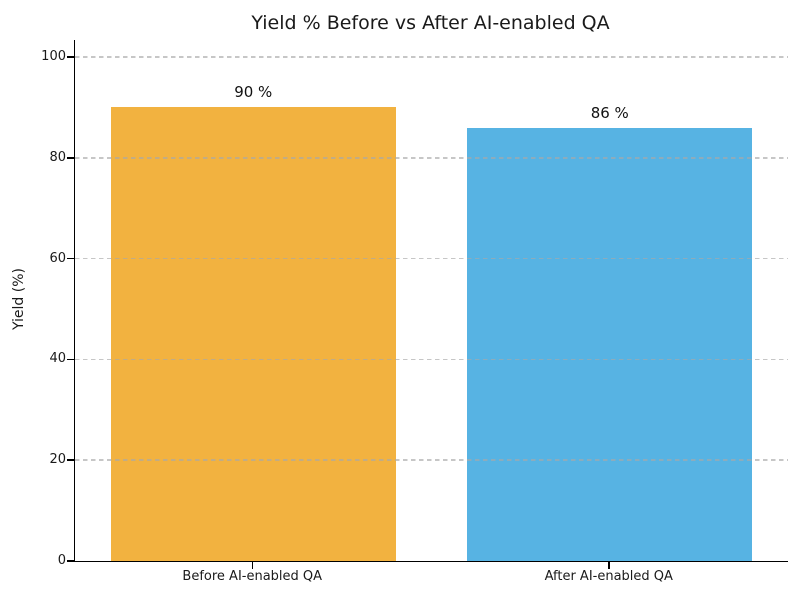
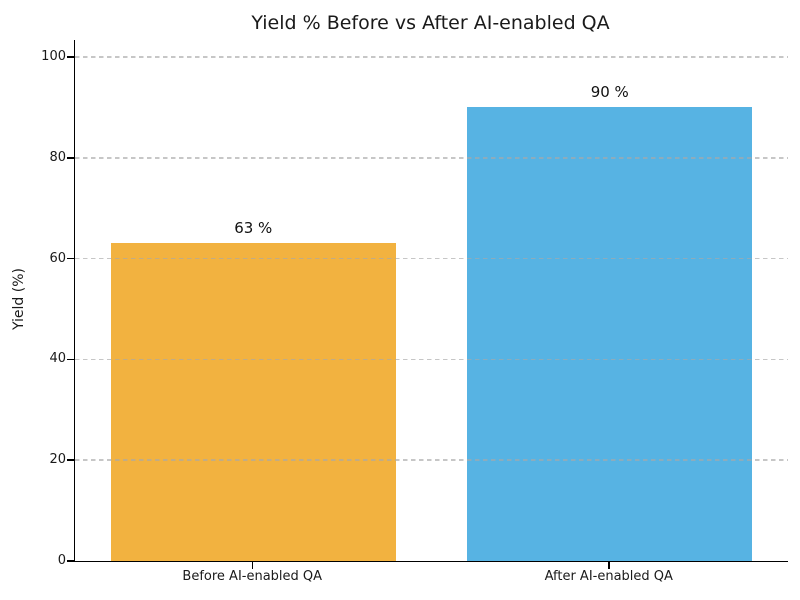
Before AI-enabled QA: 90 -> 63
After AI-enabled QA: 86 -> 90
